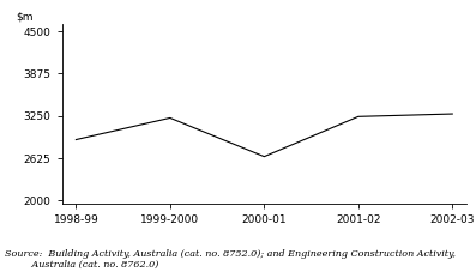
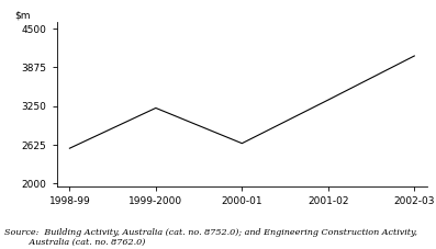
1998-99: 2900 -> 2570
2001-02: 3240 -> 3350
2002-03: 3280 -> 4060
